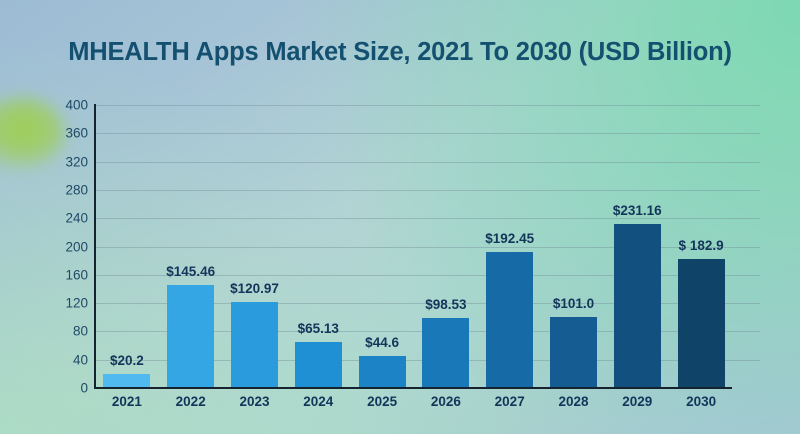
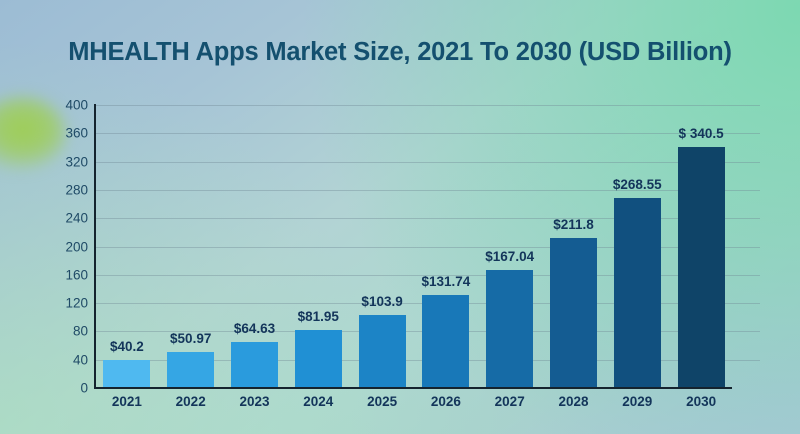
2021: $20.2 -> $40.2
2022: $145.46 -> $50.97
2023: $120.97 -> $64.63
2024: $65.13 -> $81.95
2025: $44.6 -> $103.9
2026: $98.53 -> $131.74
2027: $192.45 -> $167.04
2028: $101.0 -> $211.8
2029: $231.16 -> $268.55
2030: 182.9 -> 340.5
